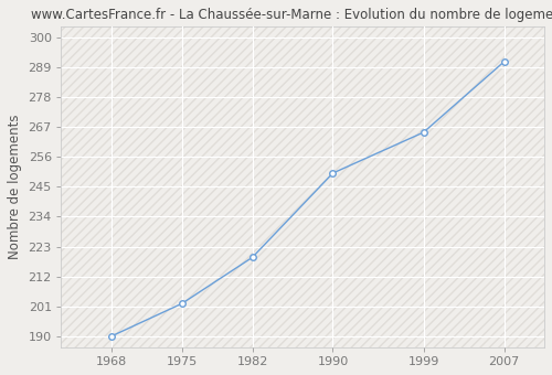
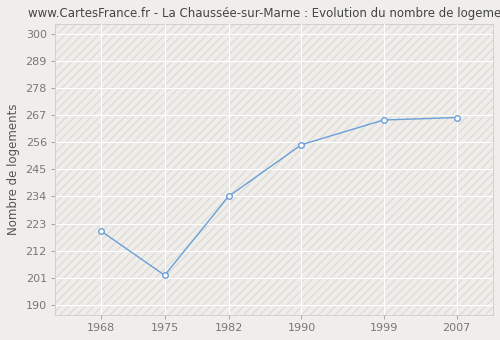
1968: 190 -> 220
1982: 219 -> 234
1990: 250 -> 255
2007: 291 -> 266
